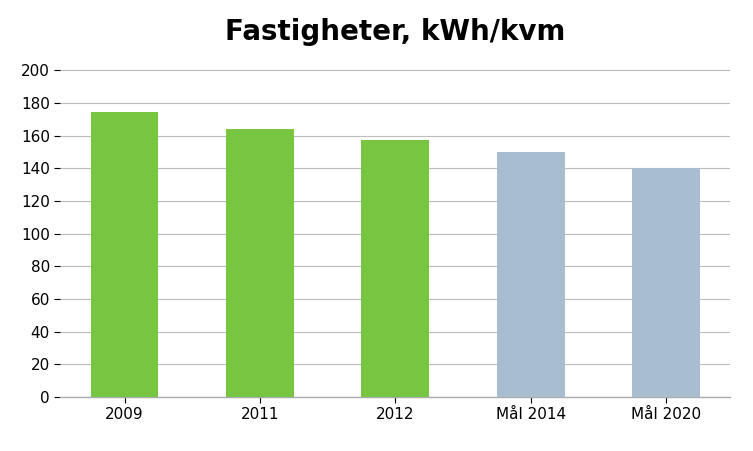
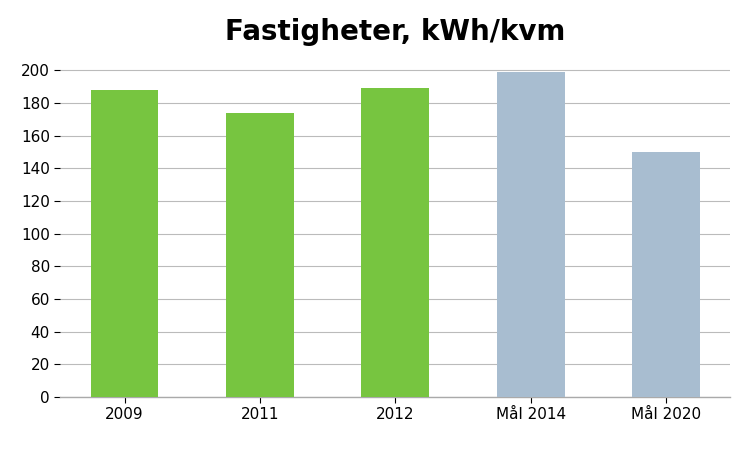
2009: 174 -> 188
2011: 164 -> 174
2012: 158 -> 189
Mål 2014: 150 -> 199
Mål 2020: 140 -> 150
